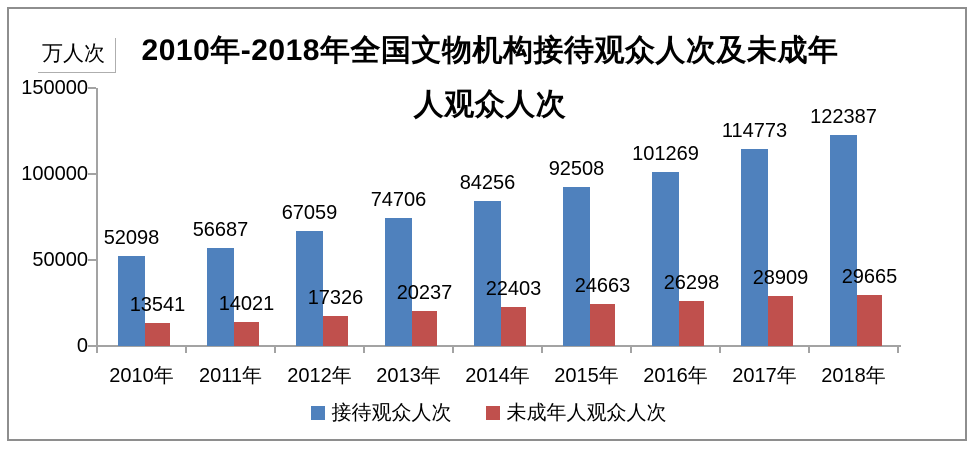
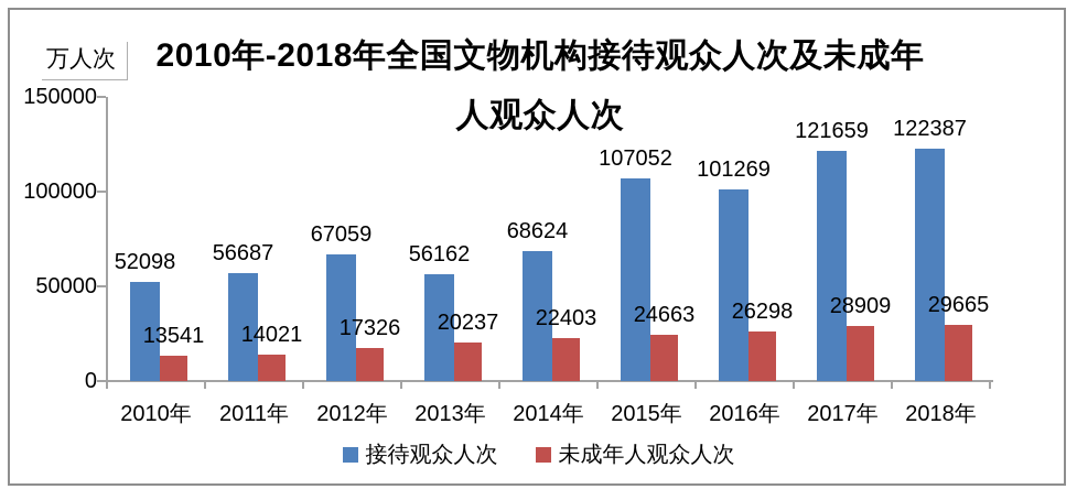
接待观众人次/2013年: 74706 -> 56162
接待观众人次/2014年: 84256 -> 68624
接待观众人次/2015年: 92508 -> 107052
接待观众人次/2017年: 114773 -> 121659
